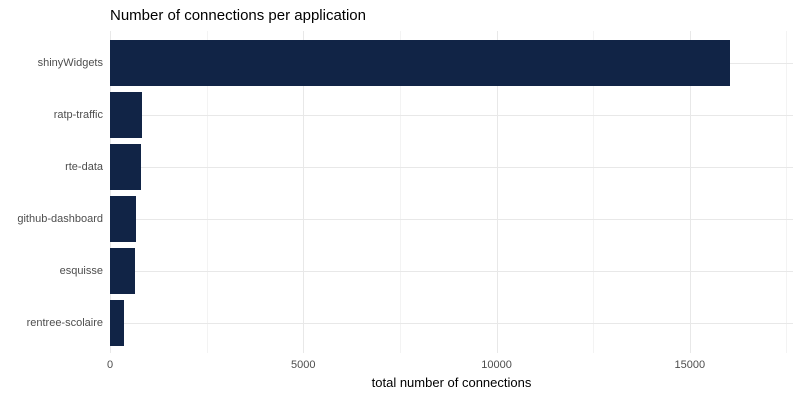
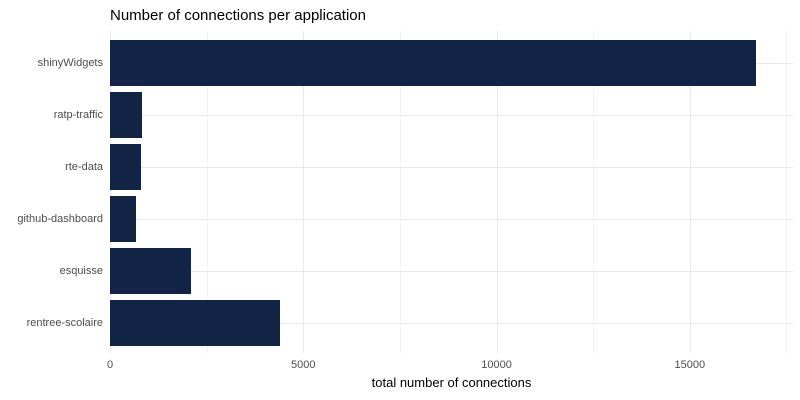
shinyWidgets: 16000 -> 16700
esquisse: 600 -> 2100
rentree-scolaire: 400 -> 4400
